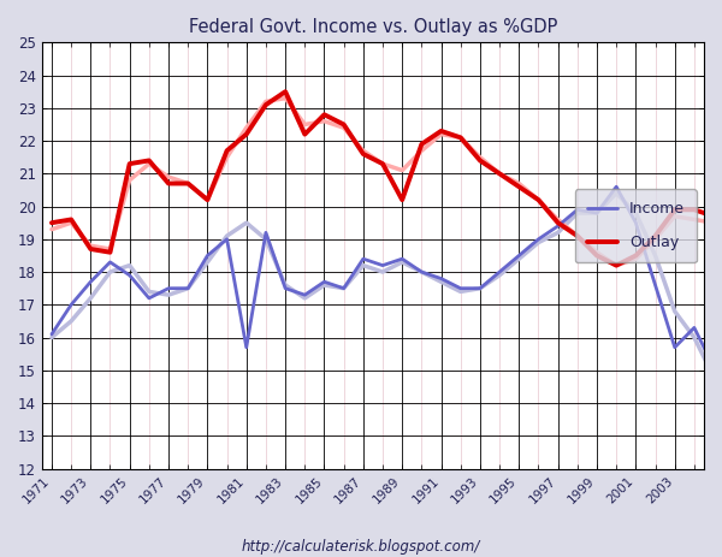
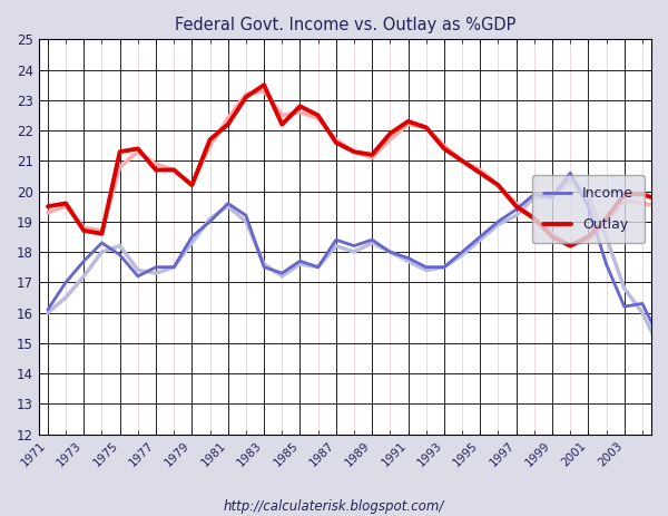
Income/1981: 15.7 -> 19.6
Outlay/1989: 20.2 -> 21.2
Income/2003: 15.7 -> 16.2
